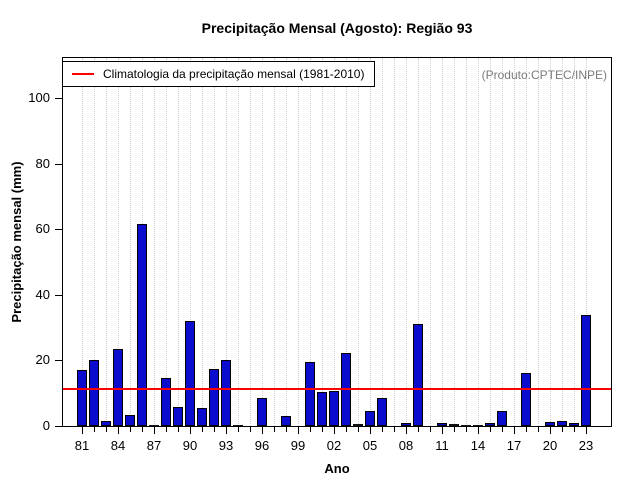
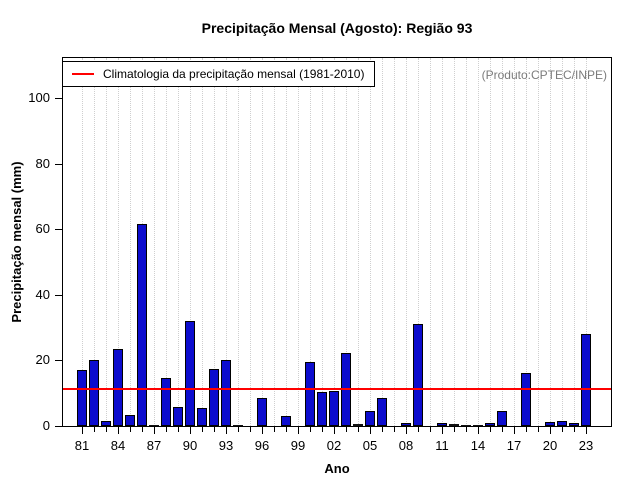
23: 34 -> 28
